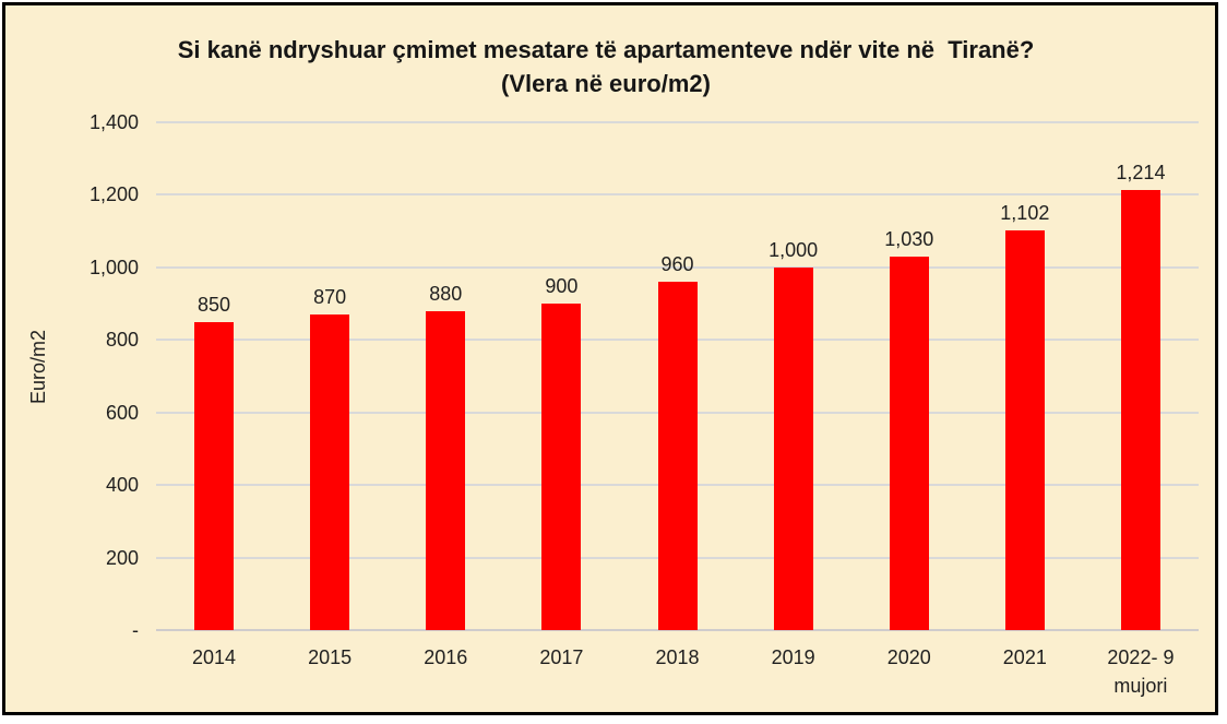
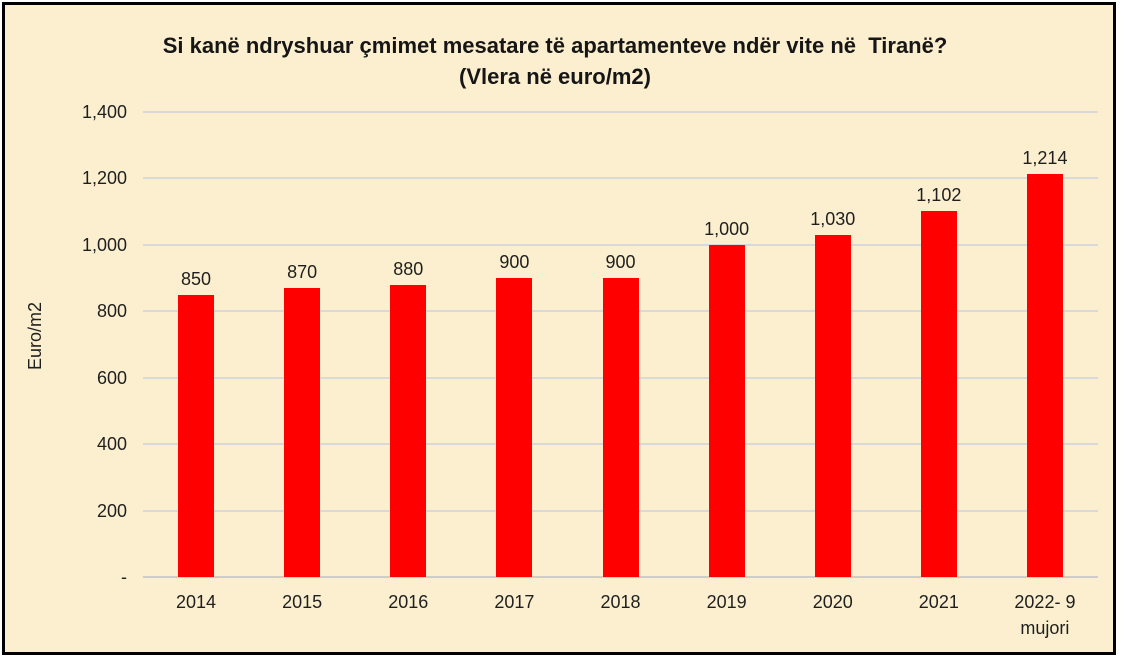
2018: 960 -> 900
